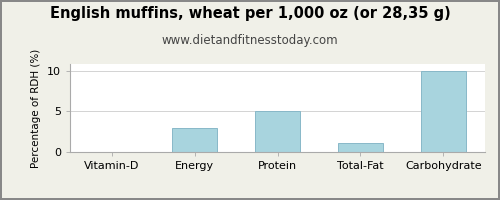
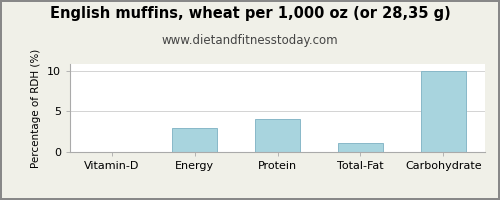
Protein: 5.0 -> 4.0
